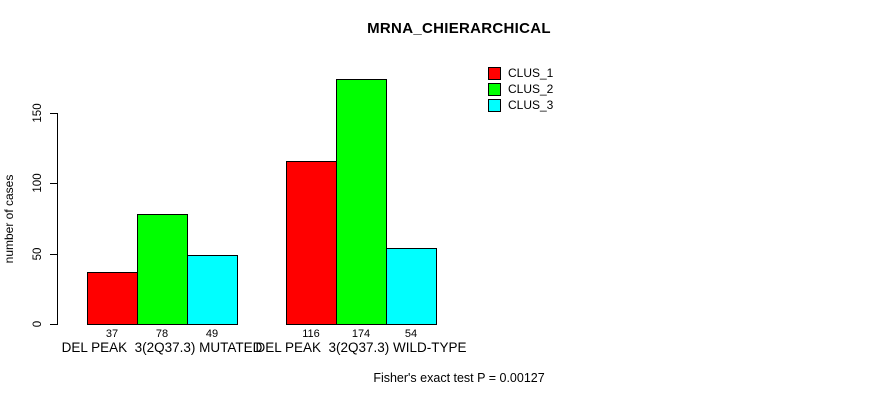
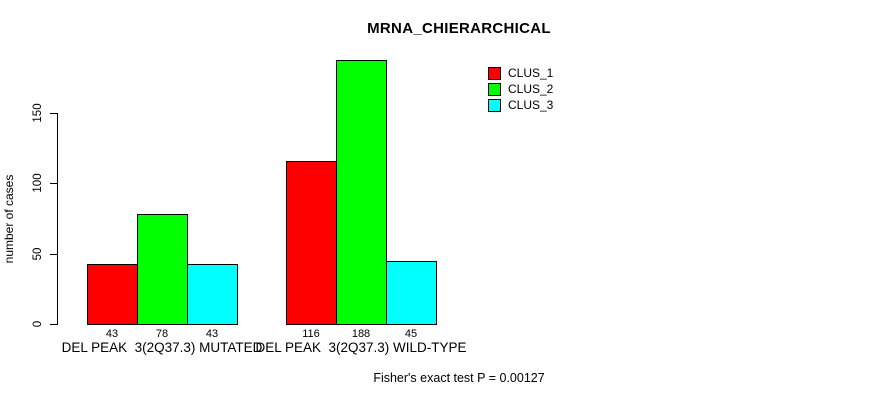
CLUS_1/DEL PEAK 3(2Q37.3) MUTATED: 37 -> 43
CLUS_3/DEL PEAK 3(2Q37.3) MUTATED: 49 -> 43
CLUS_2/DEL PEAK 3(2Q37.3) WILD-TYPE: 174 -> 188
CLUS_3/DEL PEAK 3(2Q37.3) WILD-TYPE: 54 -> 45
